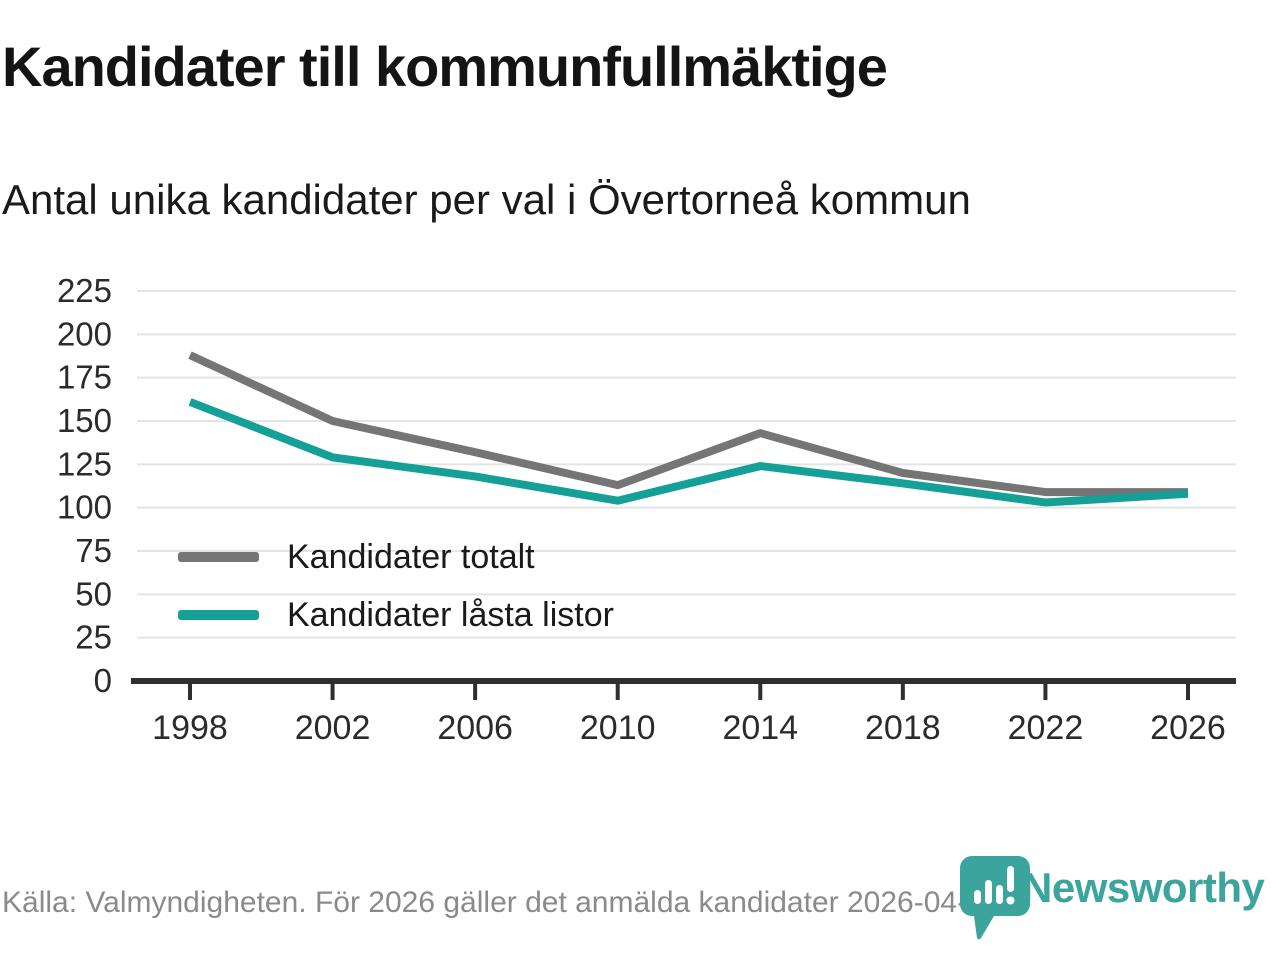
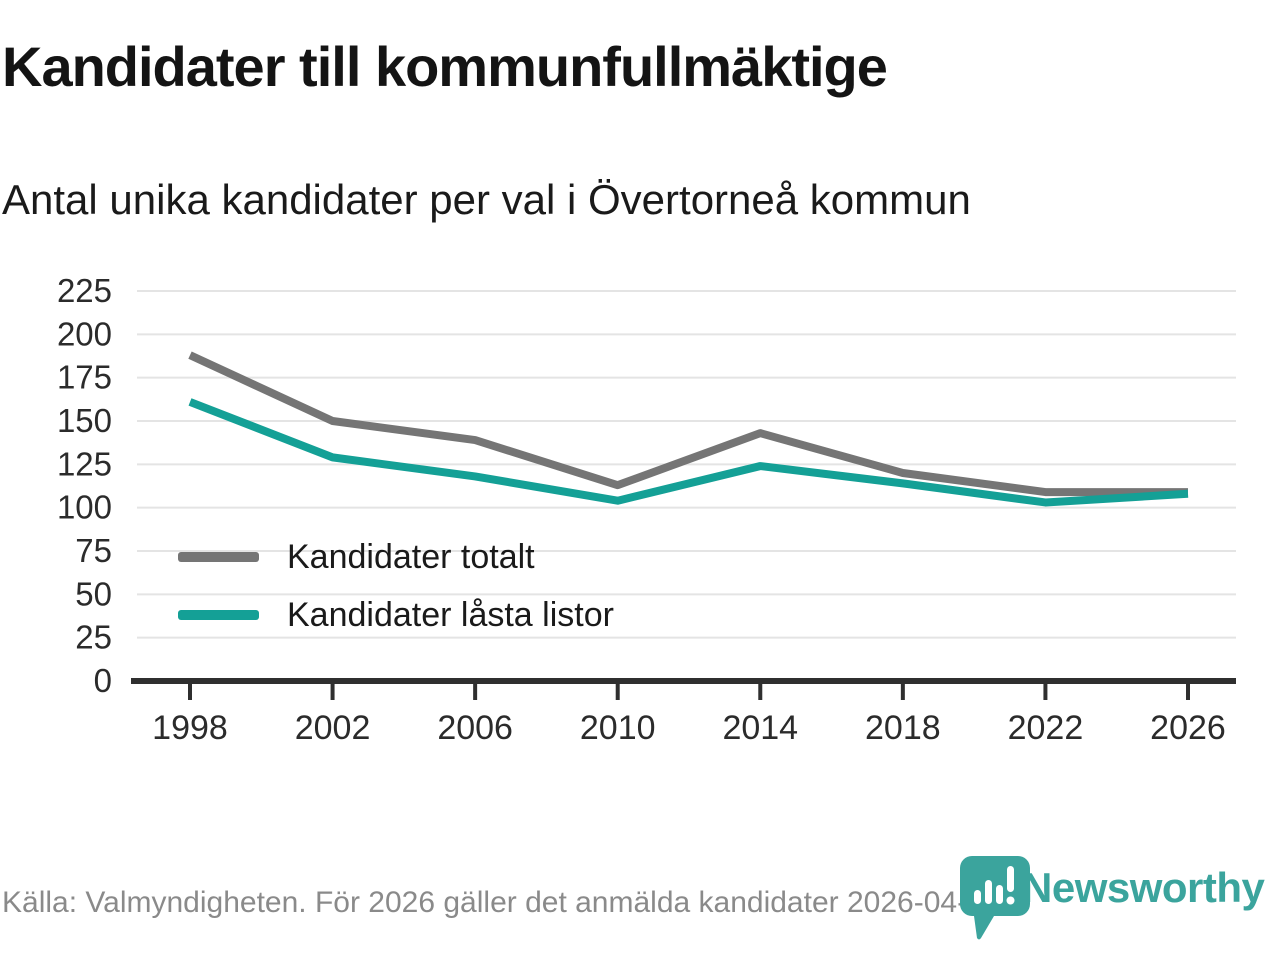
Kandidater totalt/2006: 132 -> 139
